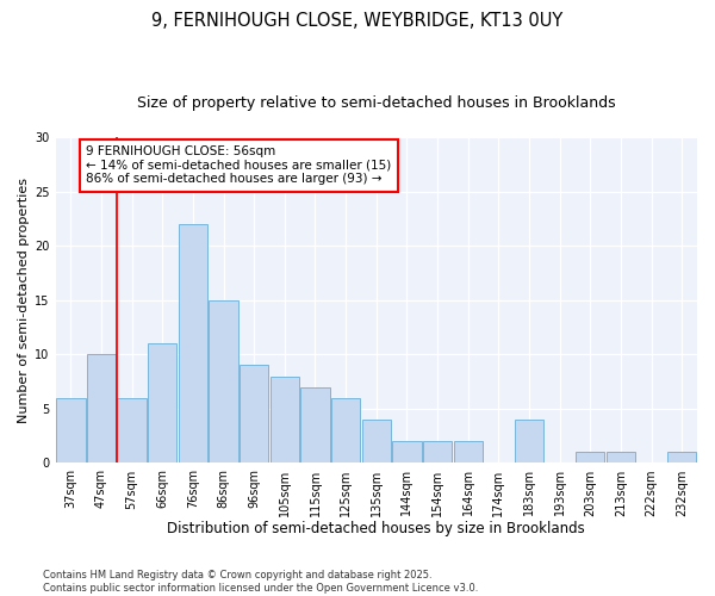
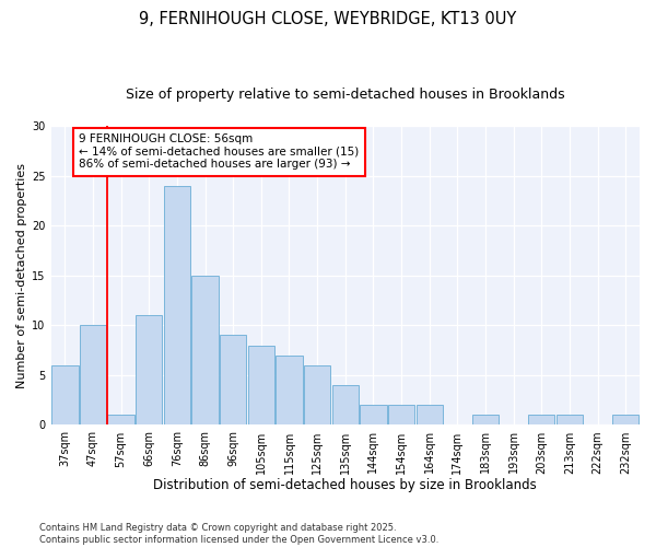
57sqm: 6 -> 1
76sqm: 22 -> 24
183sqm: 4 -> 1
